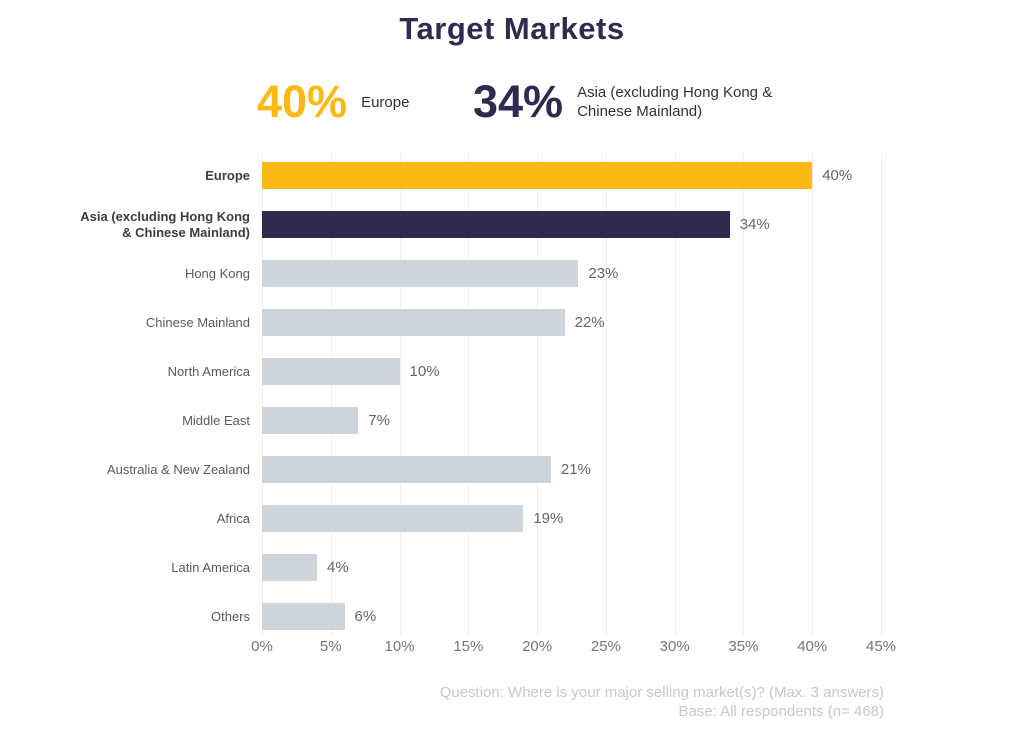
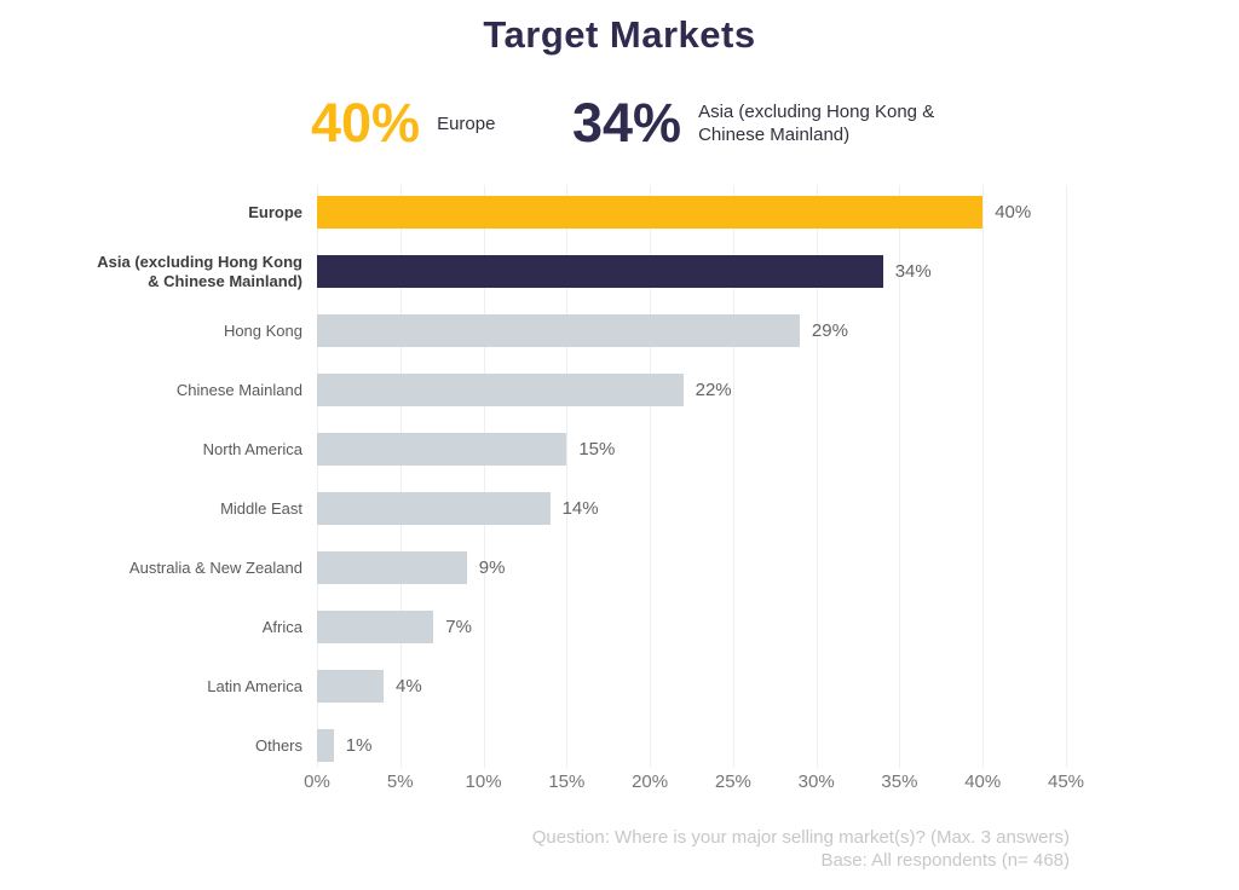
Hong Kong: 23% -> 29%
North America: 10% -> 15%
Middle East: 7% -> 14%
Australia & New Zealand: 21% -> 9%
Africa: 19% -> 7%
Others: 6% -> 1%
